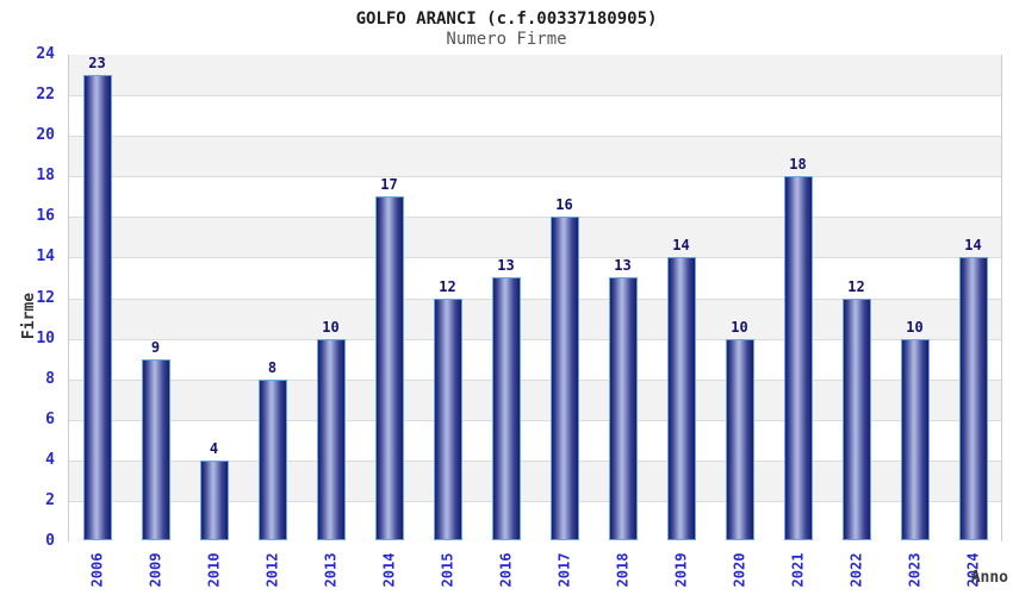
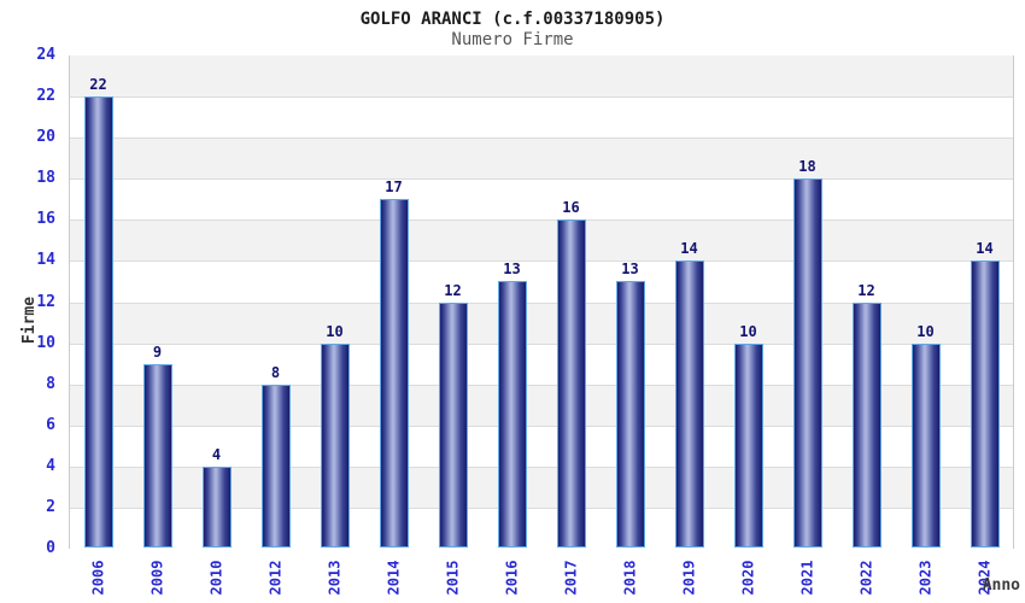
2006: 23 -> 22
